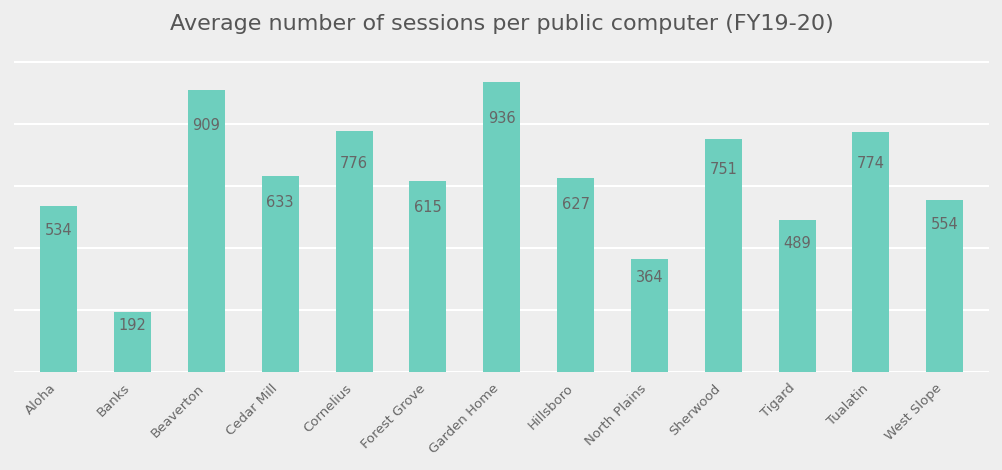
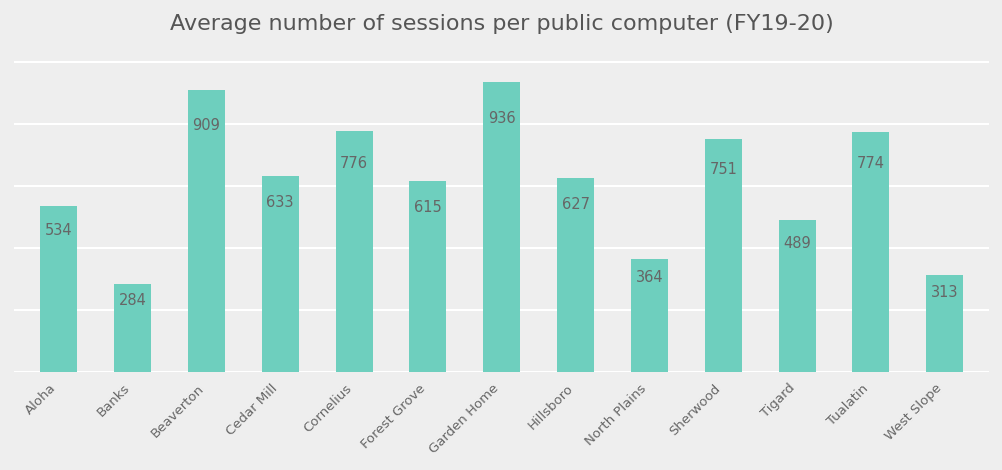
Banks: 192 -> 284
West Slope: 554 -> 313
